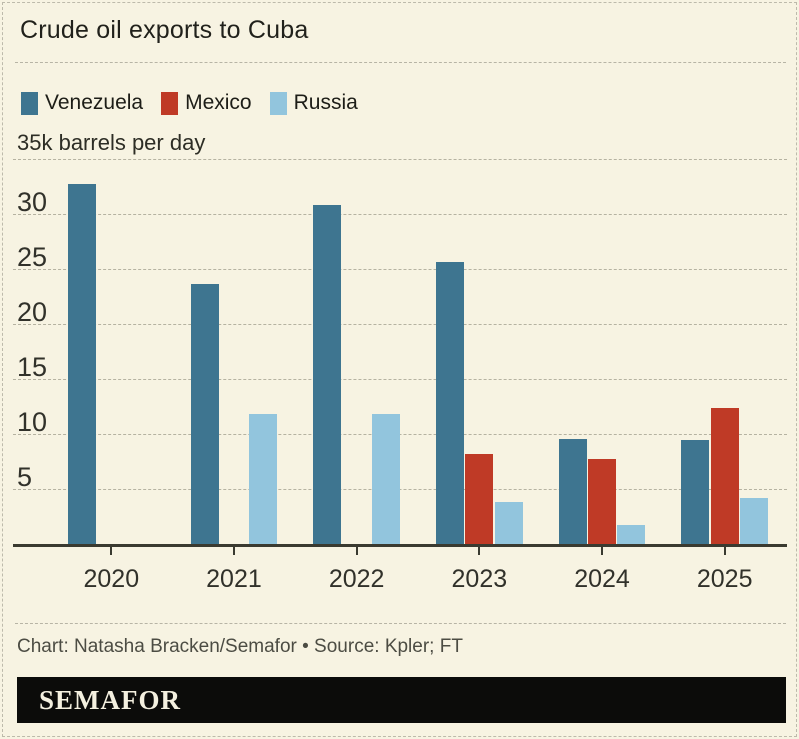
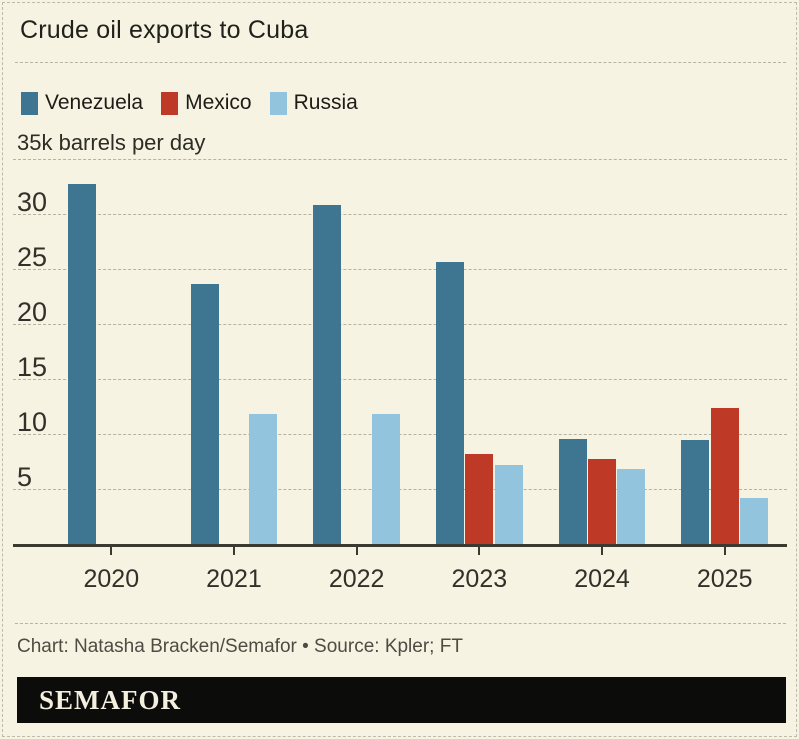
Russia/2023: 4.0 -> 7.4
Russia/2024: 1.9 -> 7.0
